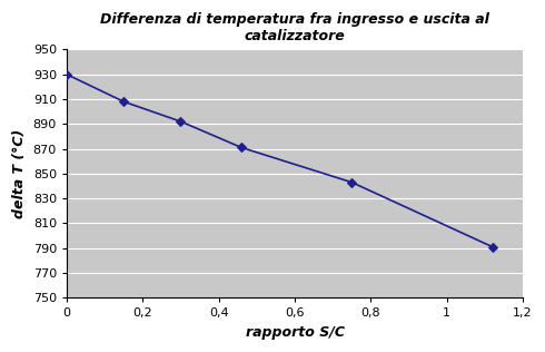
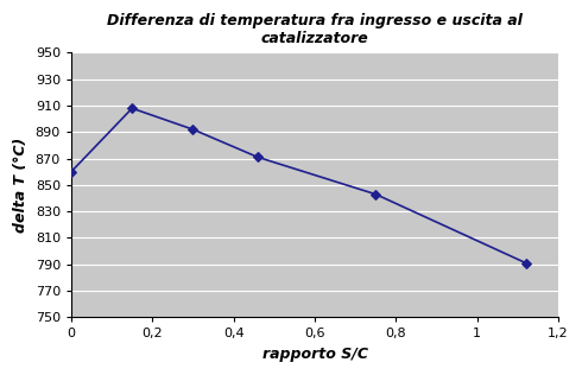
0: 930 -> 860
